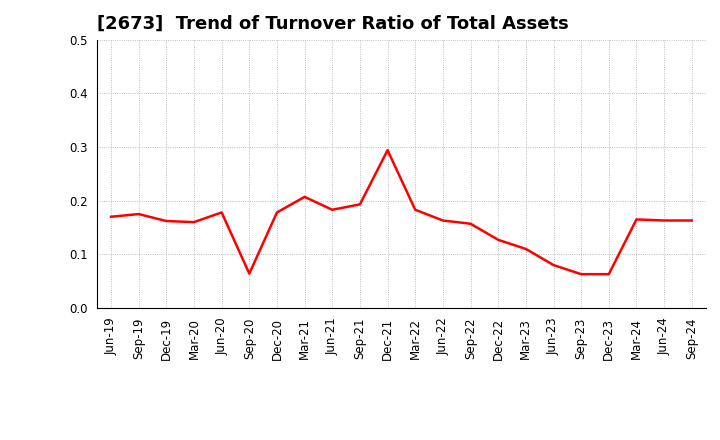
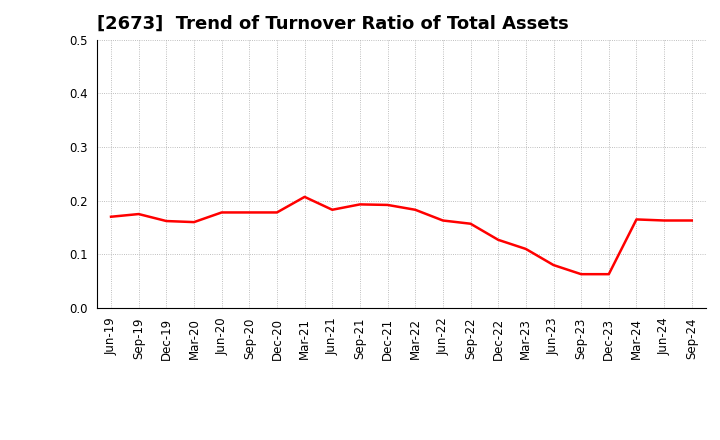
Sep-20: 0.064 -> 0.178
Dec-21: 0.294 -> 0.192
